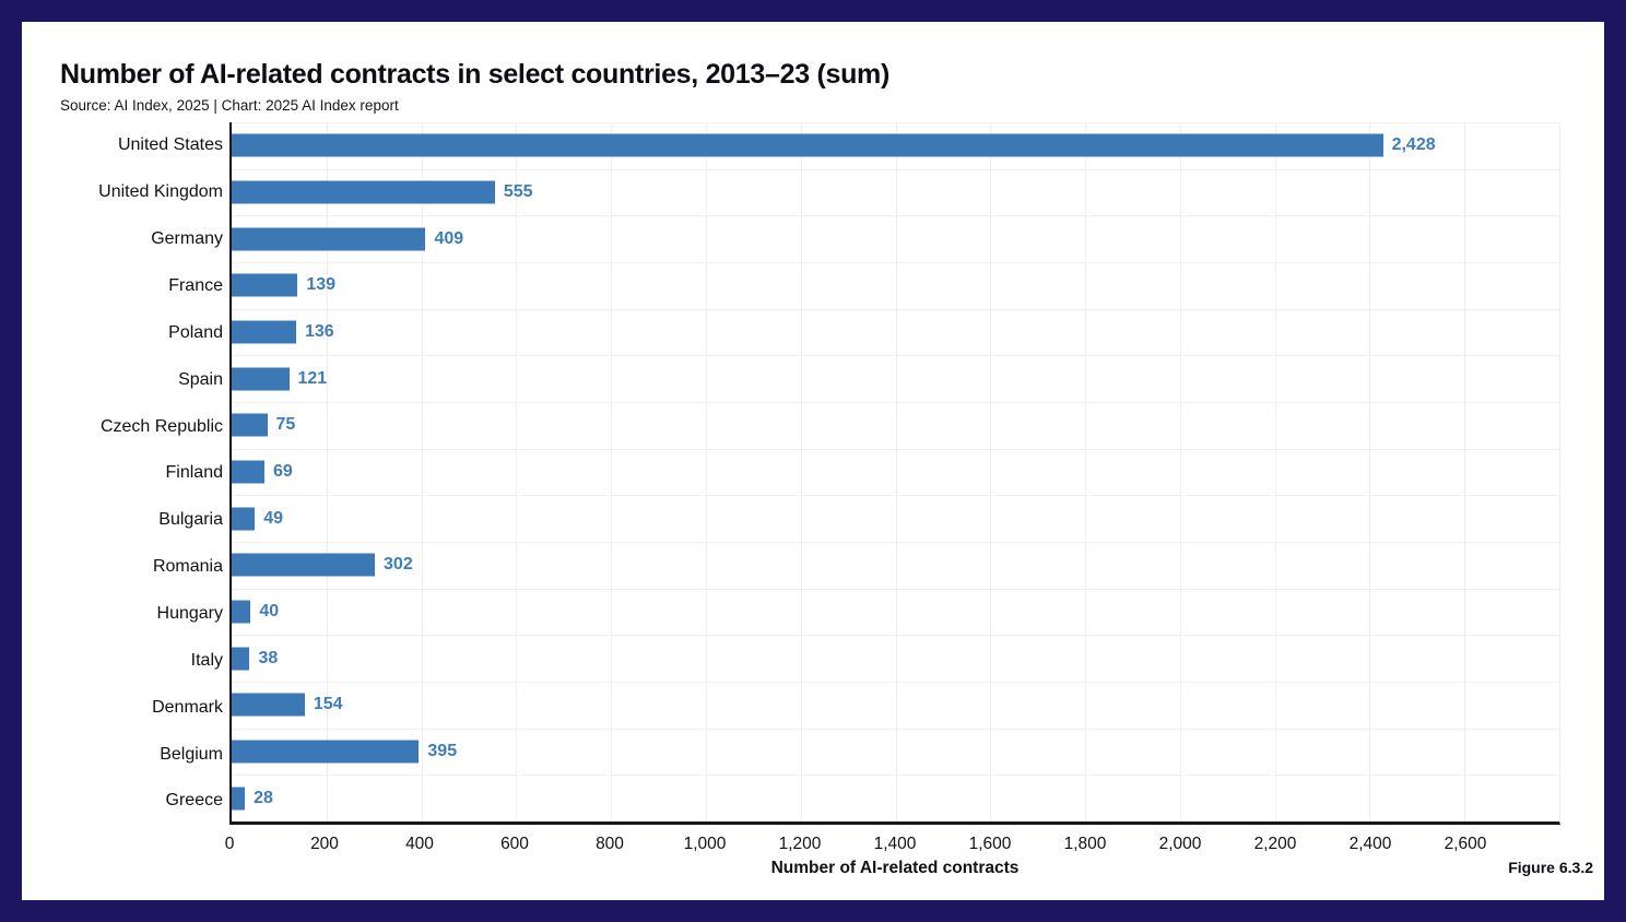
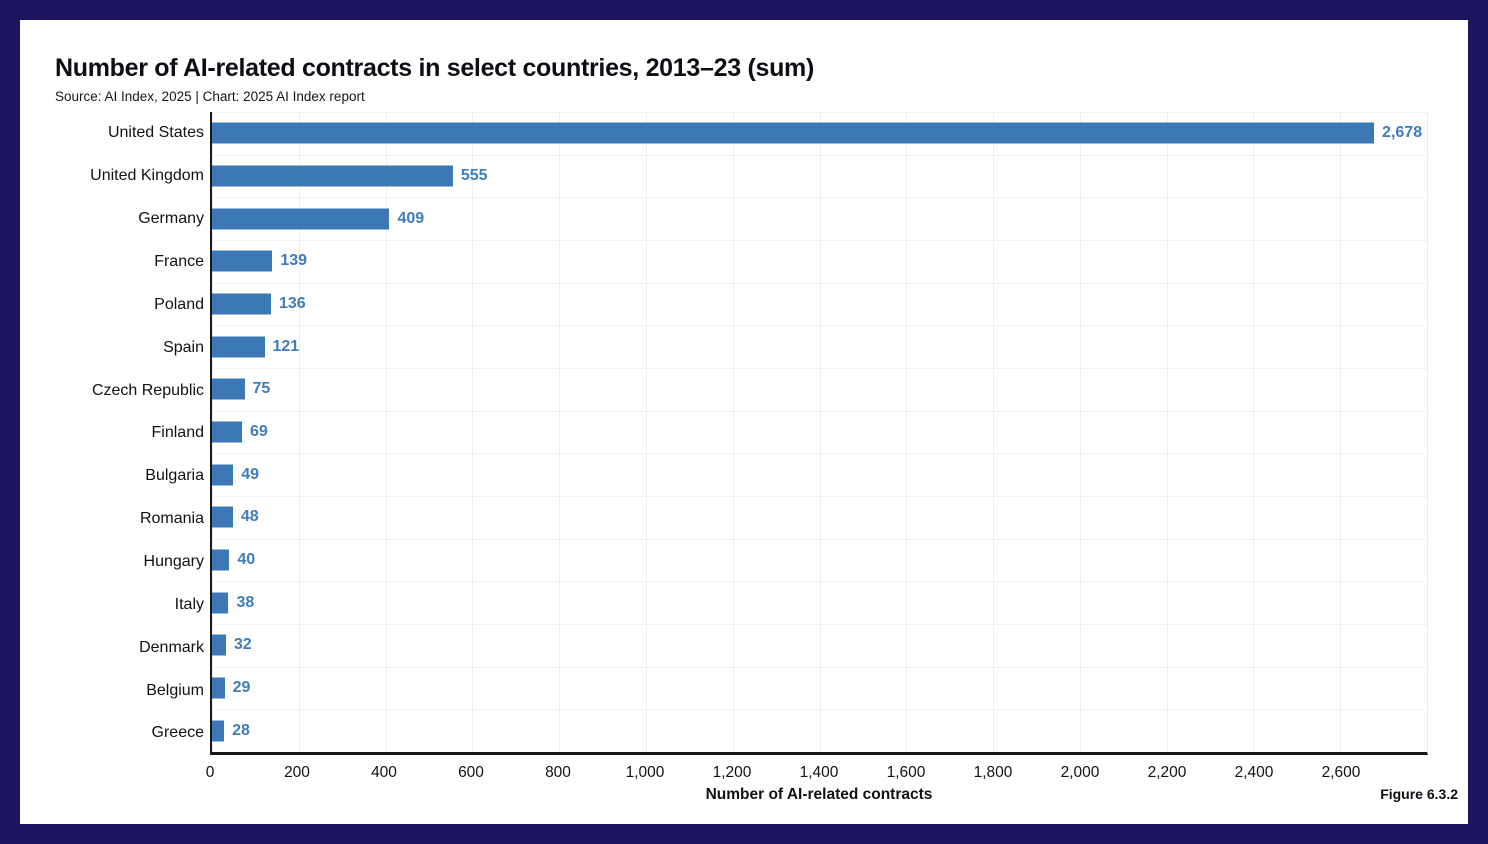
United States: 2,428 -> 2,678
Romania: 302 -> 48
Denmark: 154 -> 32
Belgium: 395 -> 29
